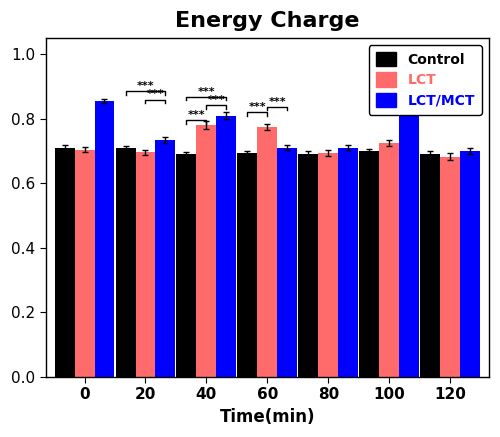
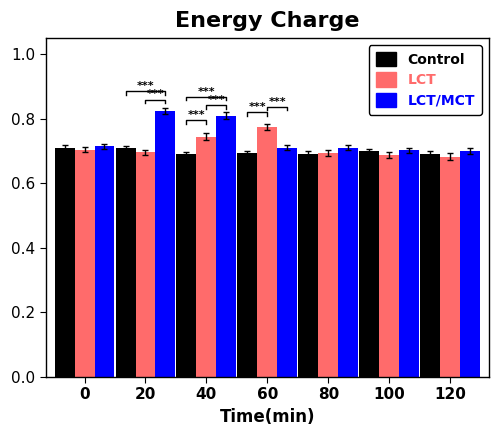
LCT/MCT/0: 0.855 -> 0.715
LCT/MCT/20: 0.735 -> 0.825
LCT/40: 0.780 -> 0.745
LCT/100: 0.725 -> 0.688
LCT/MCT/100: 0.820 -> 0.703
